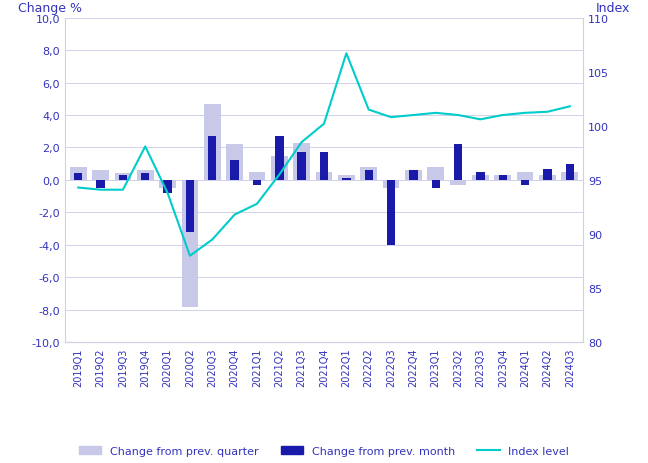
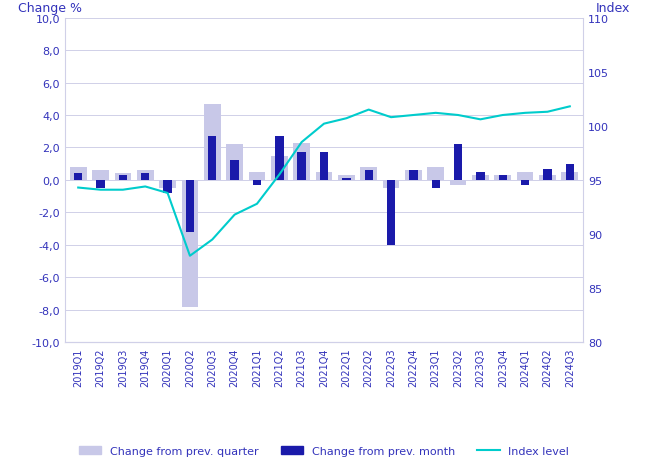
Index level/2019Q4: 98.1 -> 94.4
Index level/2022Q1: 106.7 -> 100.7
